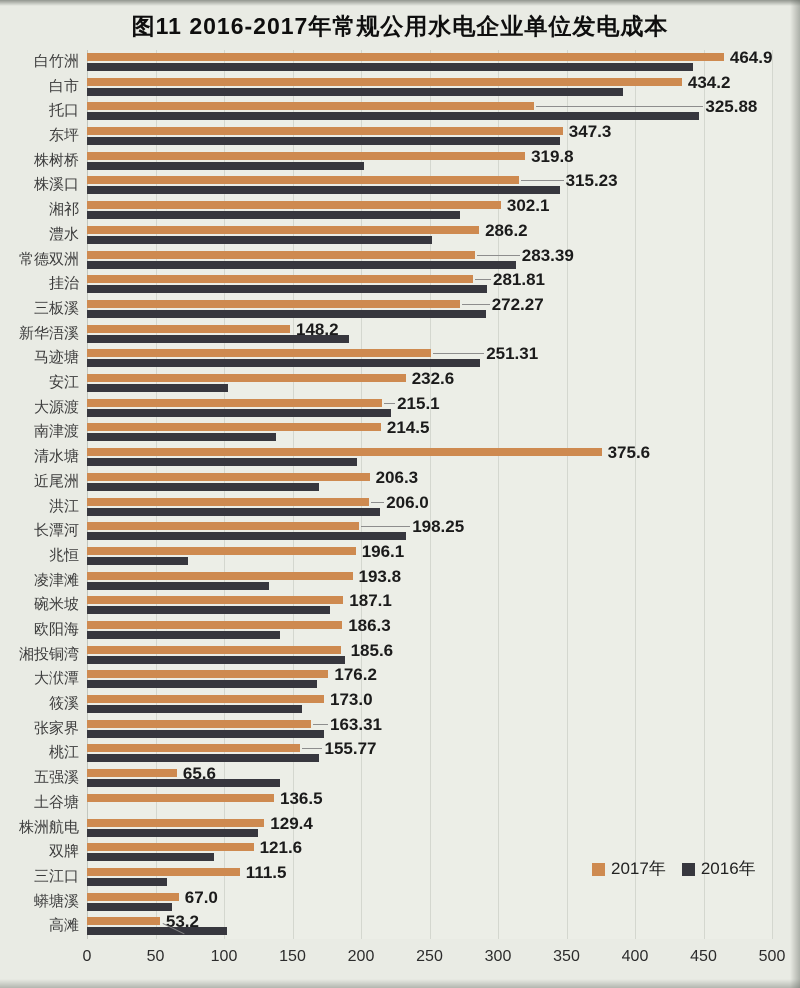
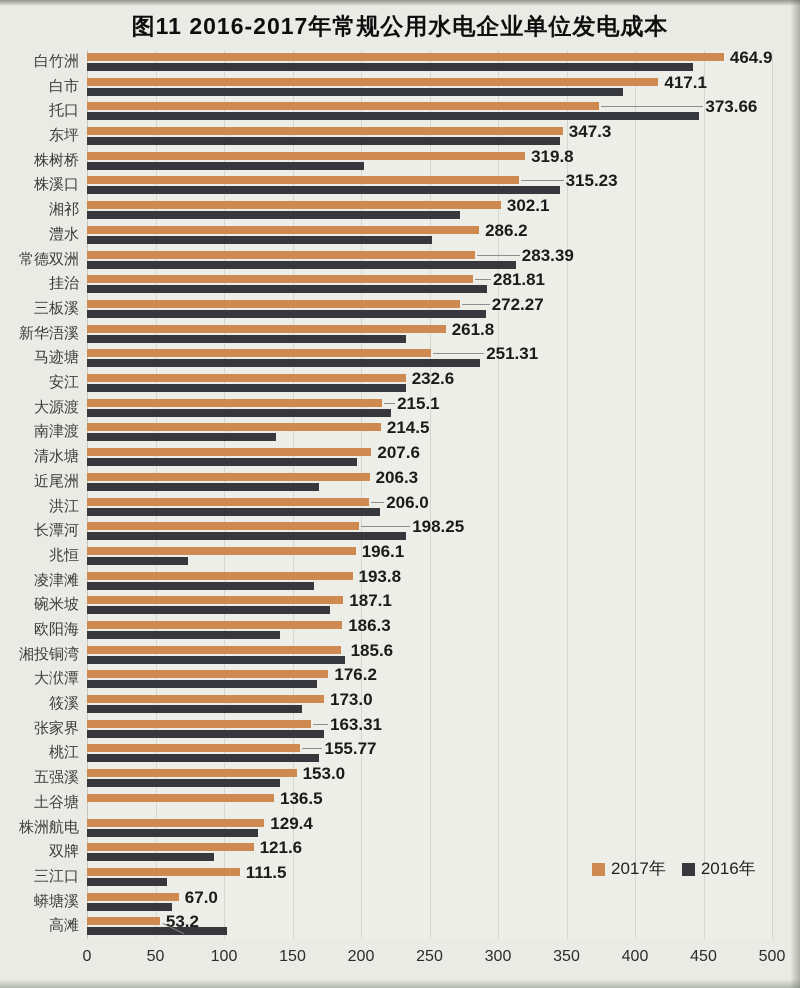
2017年/白市: 434.2 -> 417.1
2017年/托口: 325.88 -> 373.66
2017年/新华浯溪: 148.2 -> 261.8
2016年/新华浯溪: 191 -> 233
2016年/安江: 103 -> 233
2017年/清水塘: 375.6 -> 207.6
2016年/凌津滩: 133 -> 166
2017年/五强溪: 65.6 -> 153.0
